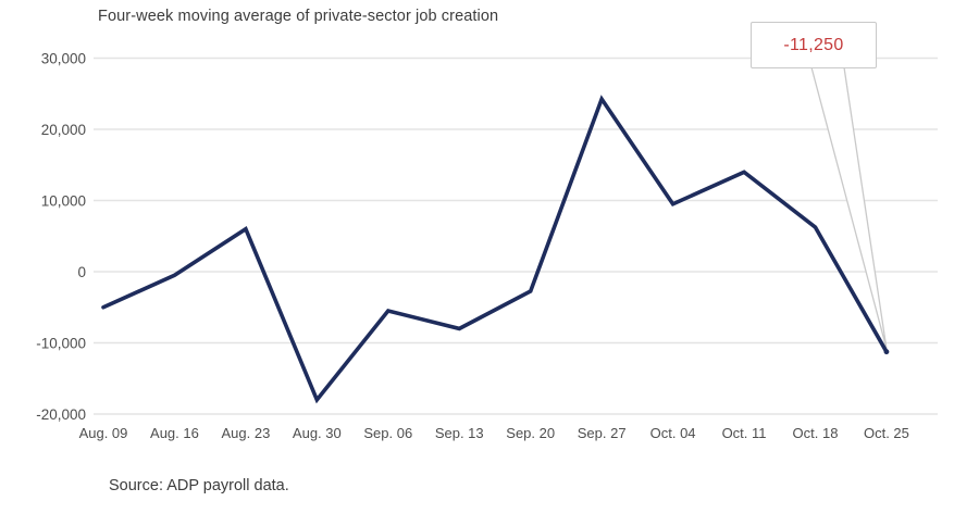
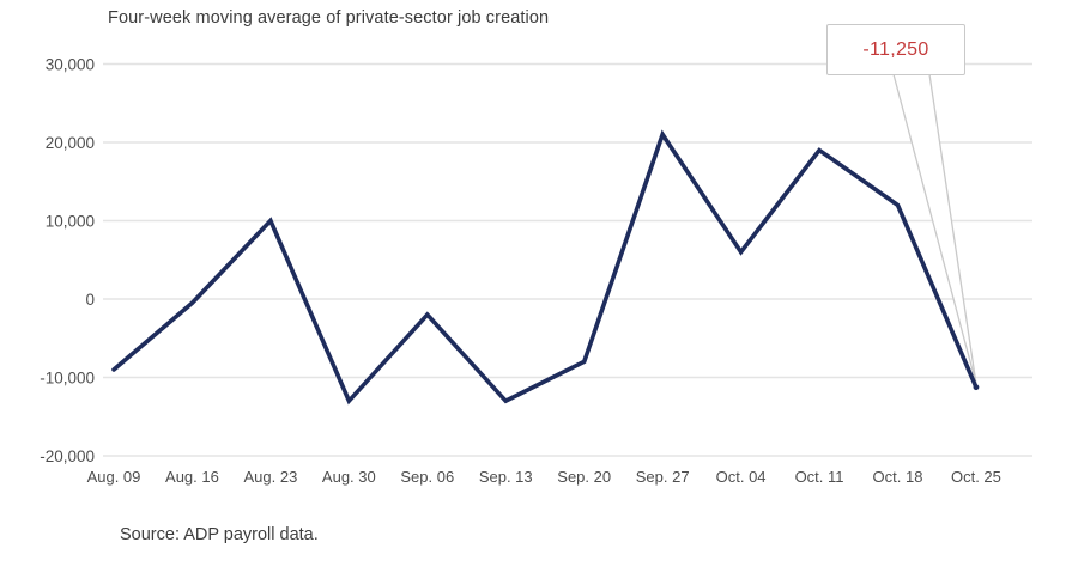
Aug. 09: -5000 -> -9000
Aug. 23: 6000 -> 10000
Aug. 30: -18000 -> -13000
Sep. 06: -6000 -> -2000
Sep. 13: -8000 -> -13000
Sep. 20: -3000 -> -8000
Sep. 27: 24000 -> 21000
Oct. 04: 10000 -> 6000
Oct. 11: 14000 -> 19000
Oct. 18: 6000 -> 12000
